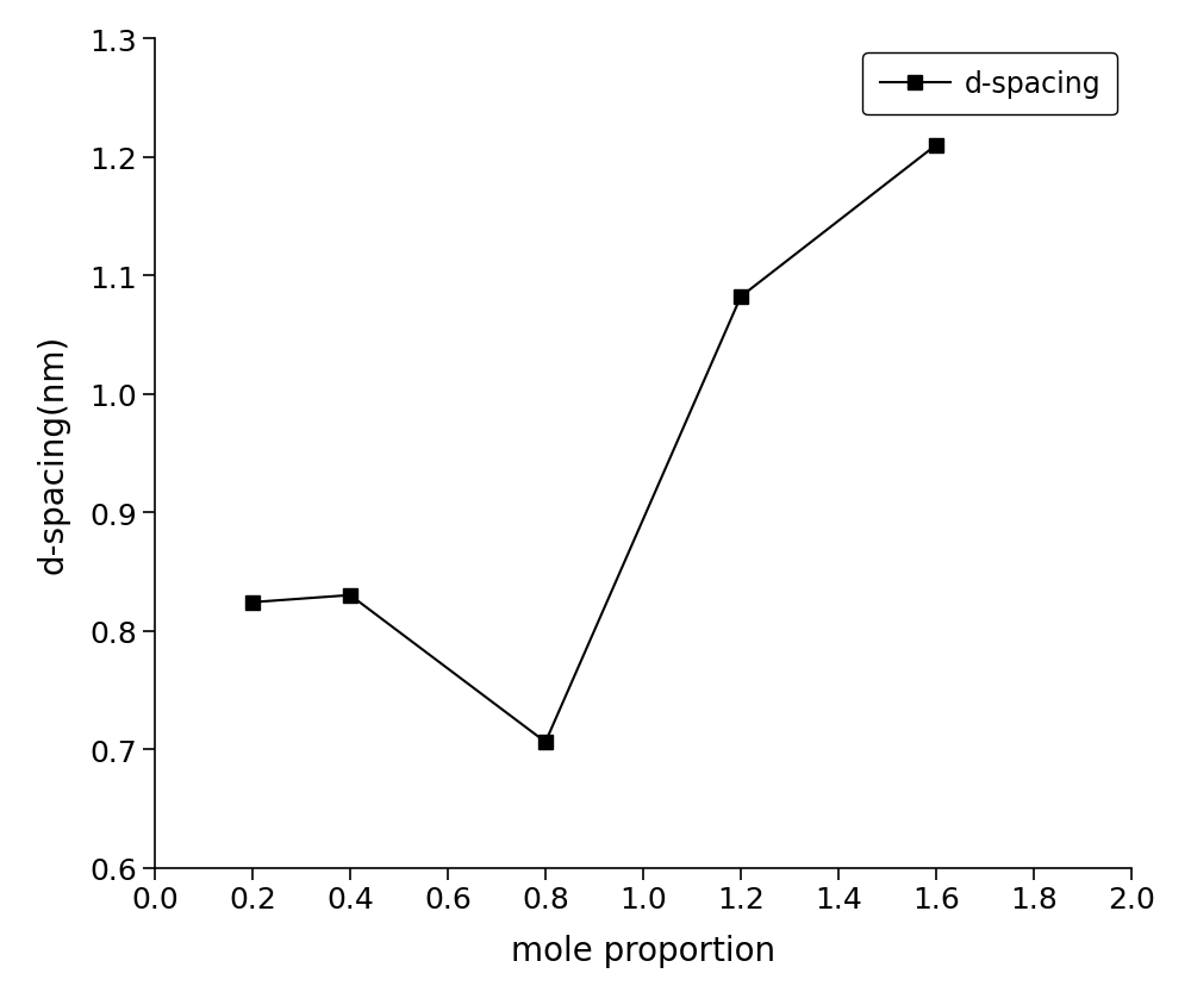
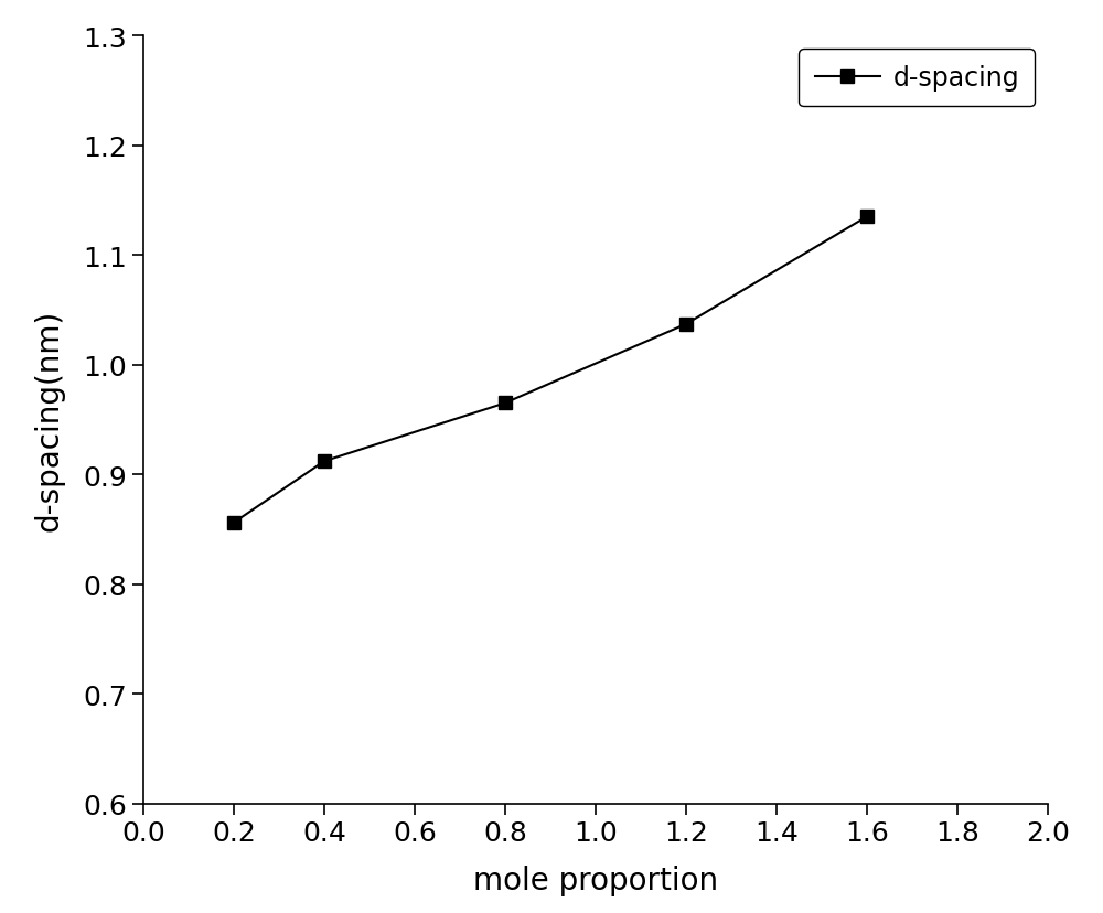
0.2: 0.824 -> 0.856
0.4: 0.830 -> 0.912
0.8: 0.706 -> 0.965
1.2: 1.082 -> 1.037
1.6: 1.210 -> 1.135
